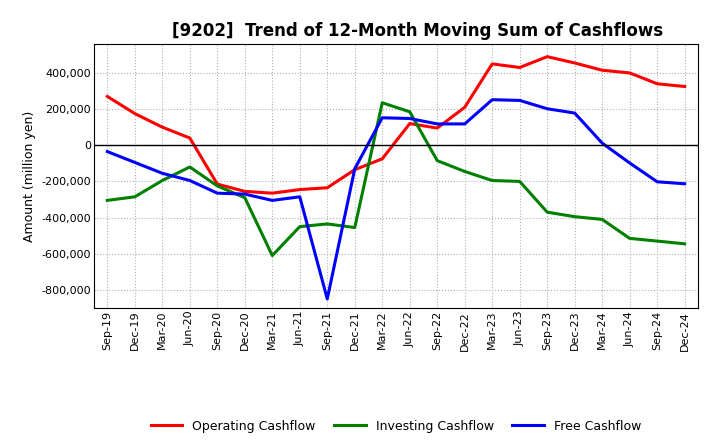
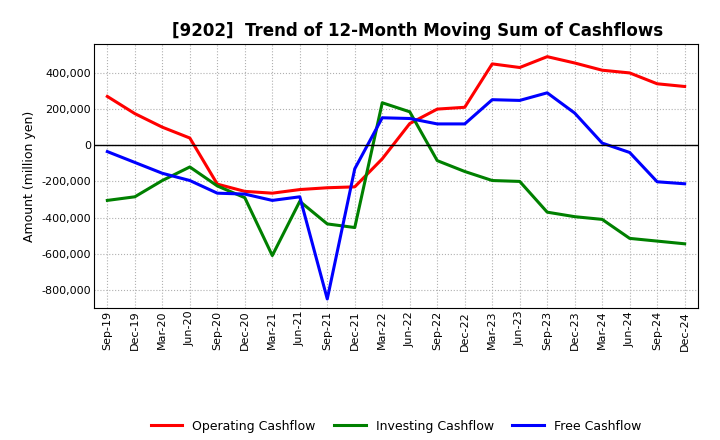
Investing Cashflow/Jun-21: -450,000 -> -310,000
Operating Cashflow/Dec-21: -140,000 -> -230,000
Operating Cashflow/Sep-22: 100,000 -> 200,000
Free Cashflow/Sep-23: 200,000 -> 290,000
Free Cashflow/Jun-24: -100,000 -> -40,000
